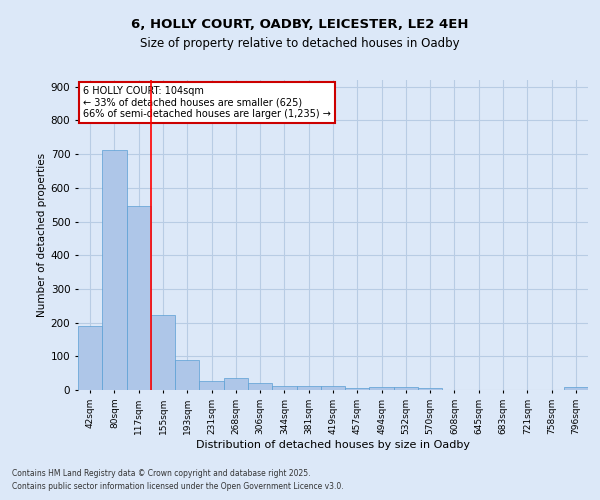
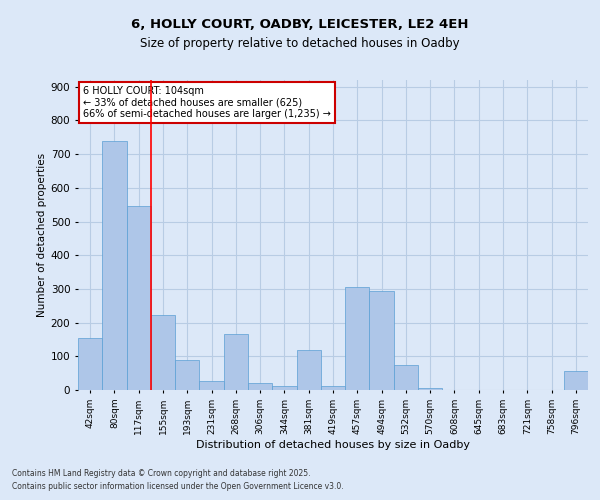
42sqm: 190 -> 155
80sqm: 712 -> 740
268sqm: 36 -> 165
381sqm: 12 -> 120
457sqm: 5 -> 305
494sqm: 9 -> 295
532sqm: 10 -> 75
796sqm: 9 -> 55
